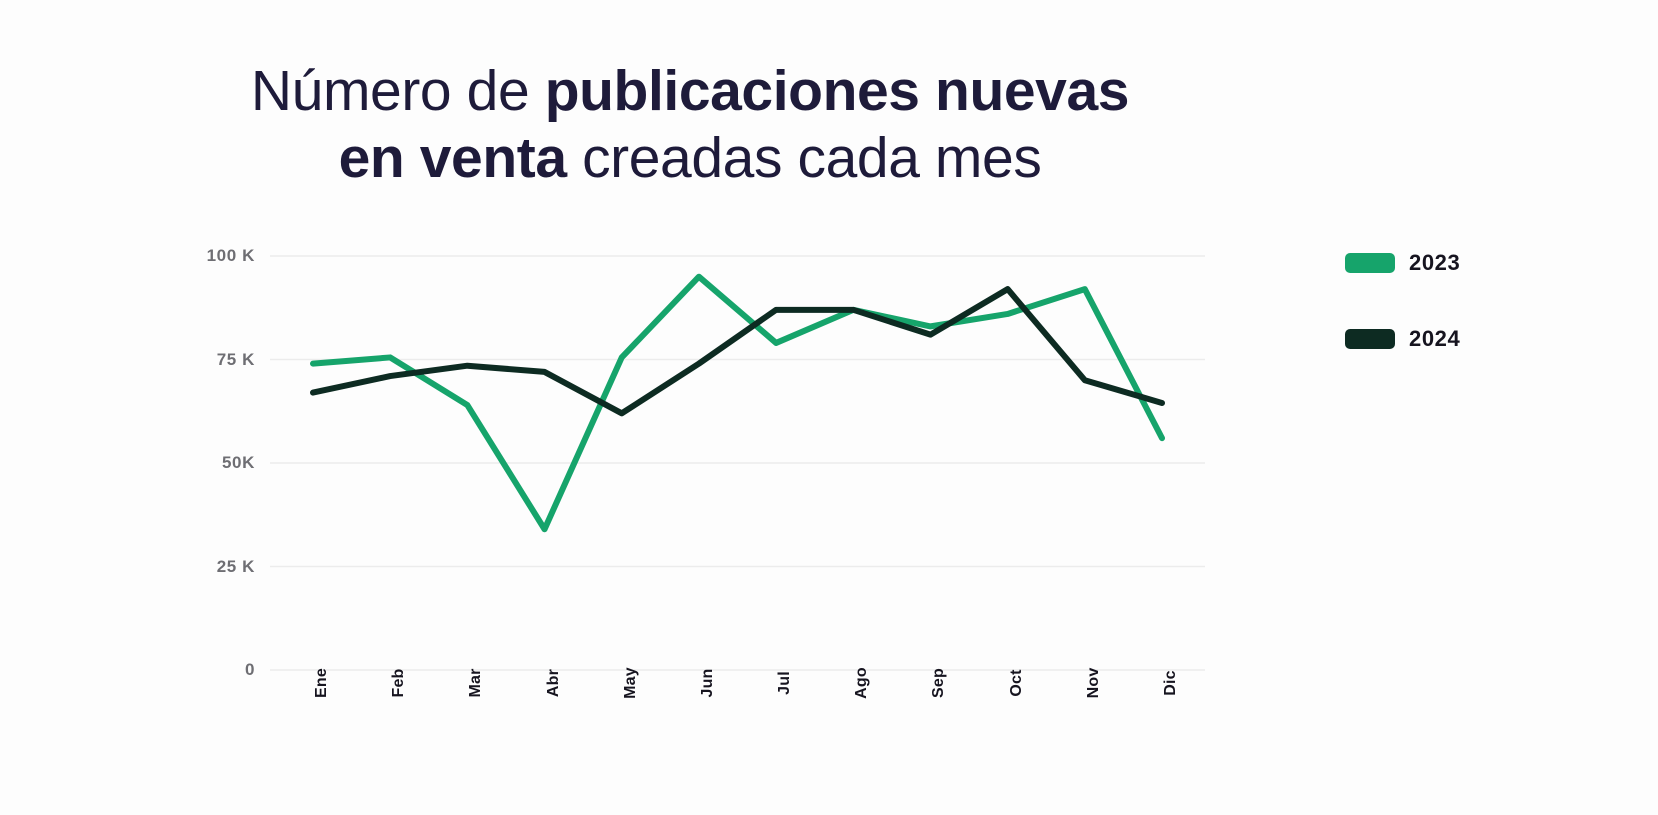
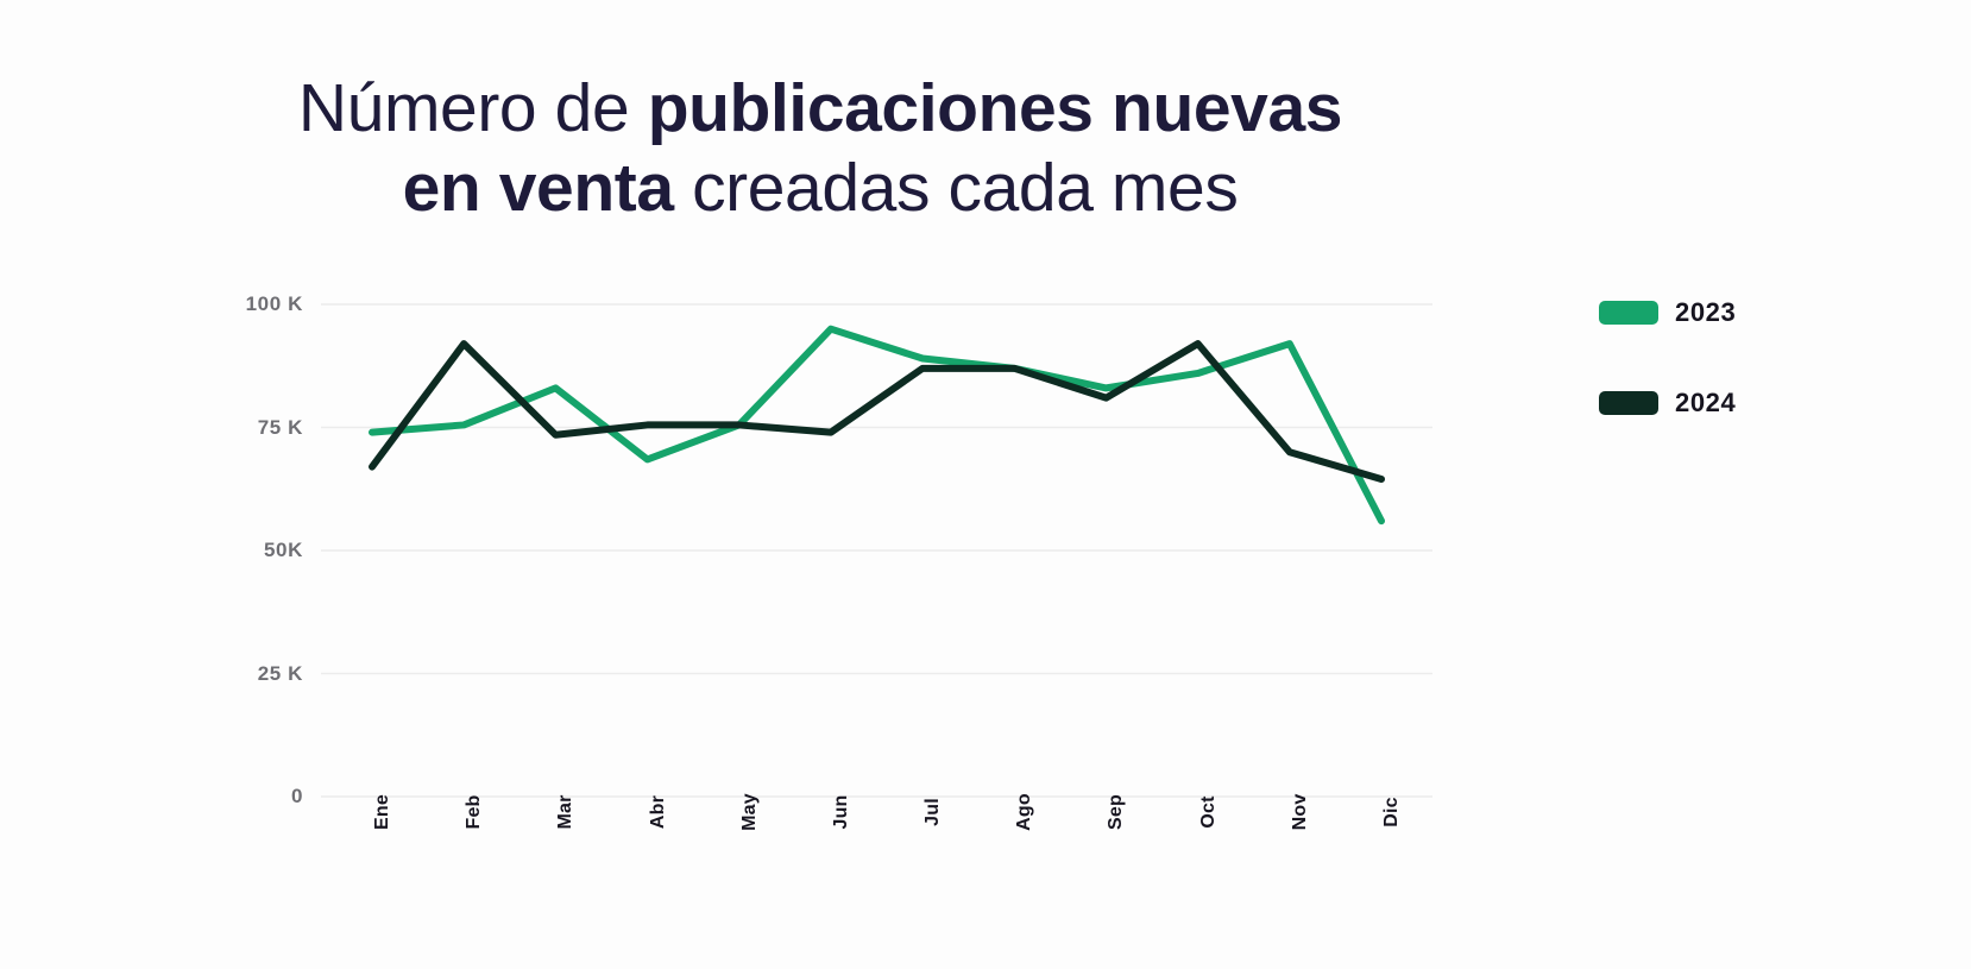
2024/Feb: 71K -> 92K
2023/Mar: 64K -> 83K
2023/Abr: 34K -> 68K
2024/Abr: 72K -> 76K
2024/May: 62K -> 76K
2023/Jul: 79K -> 89K
